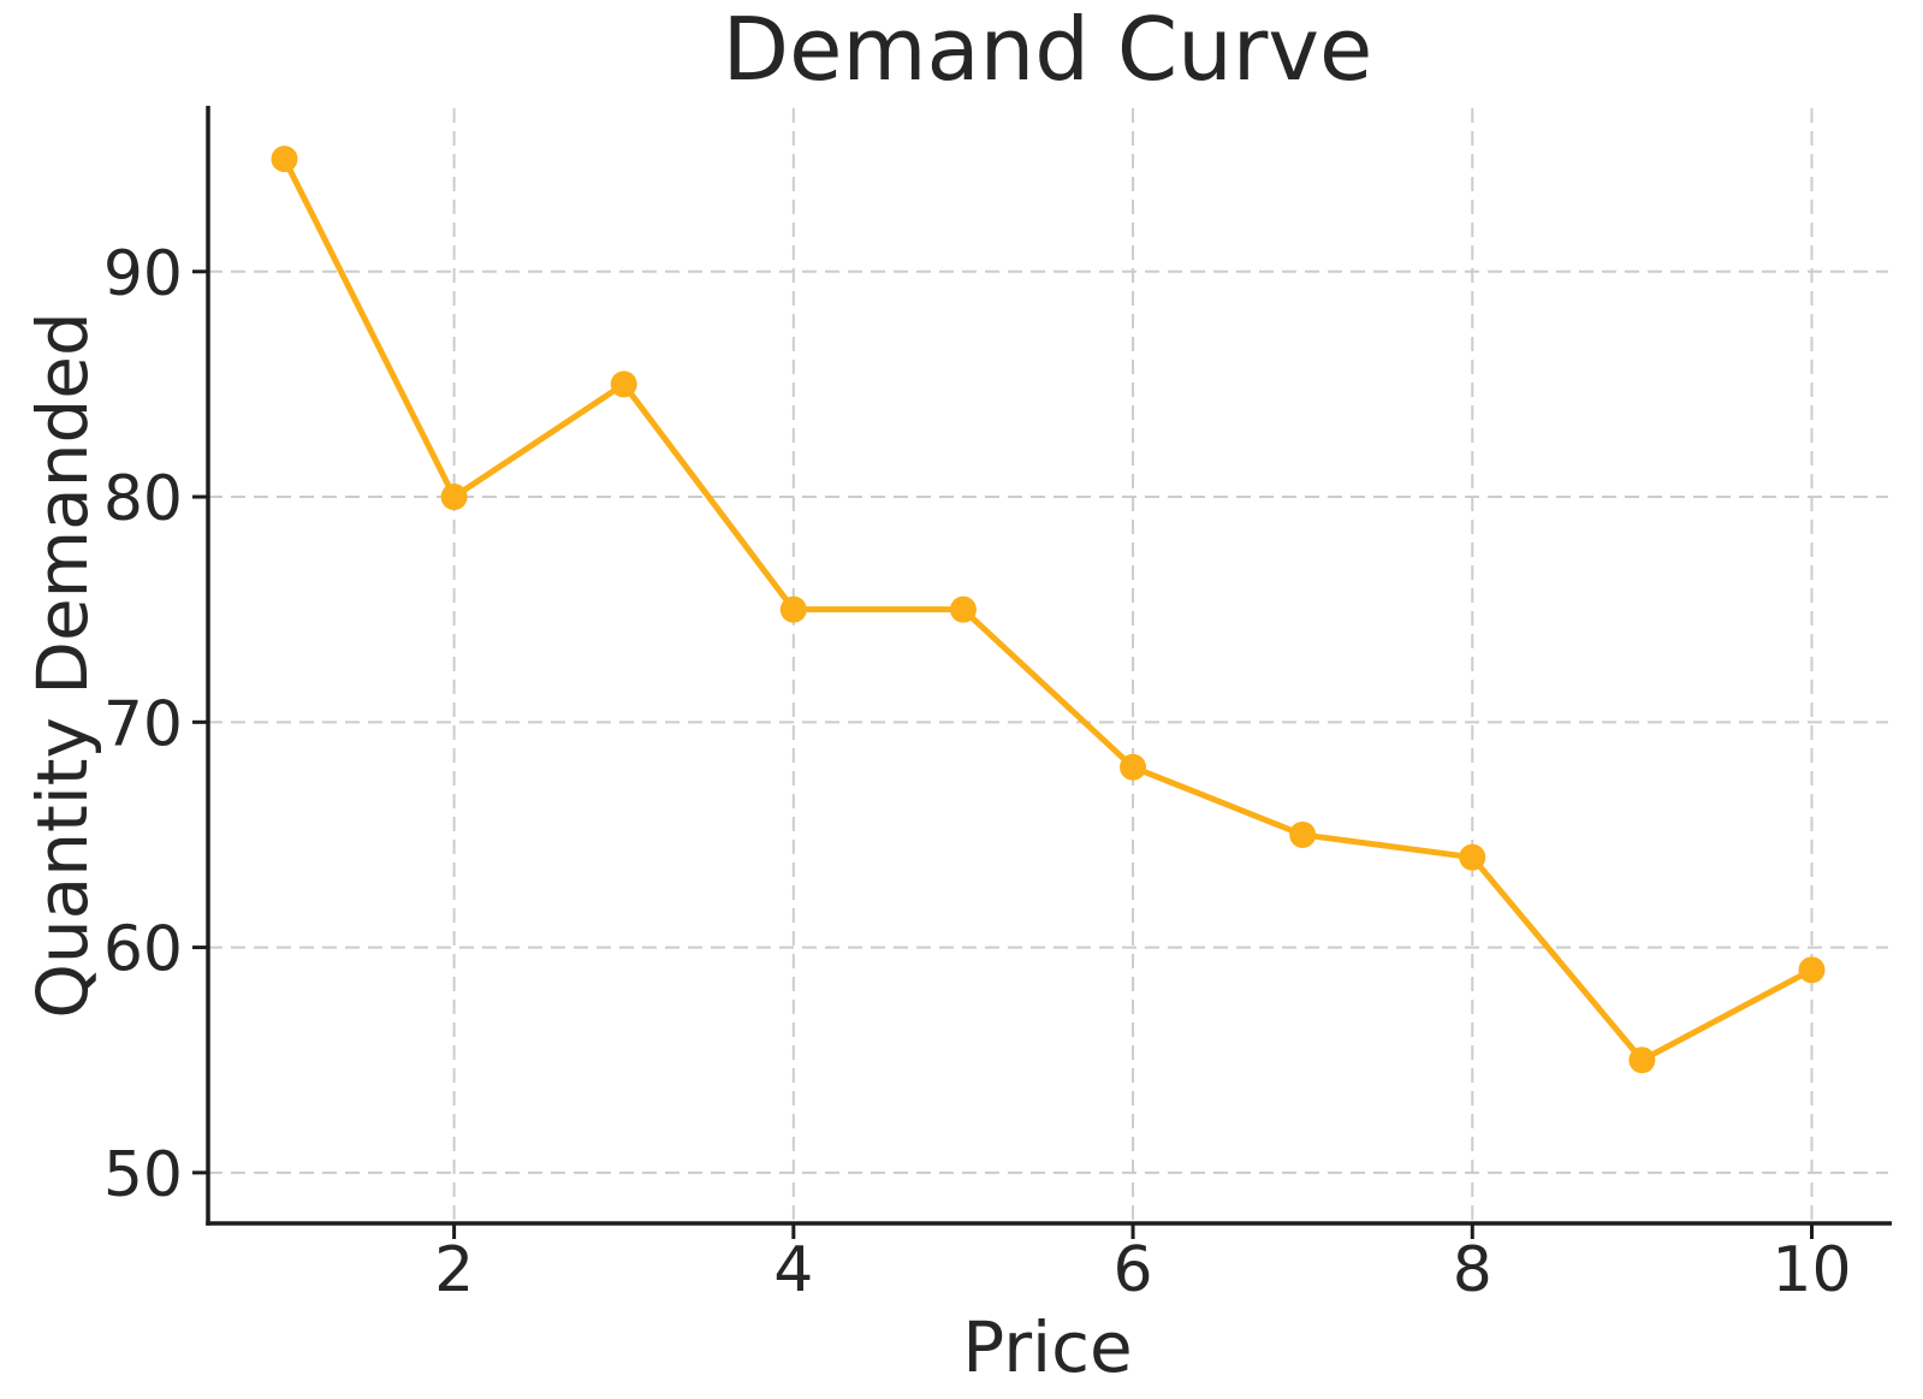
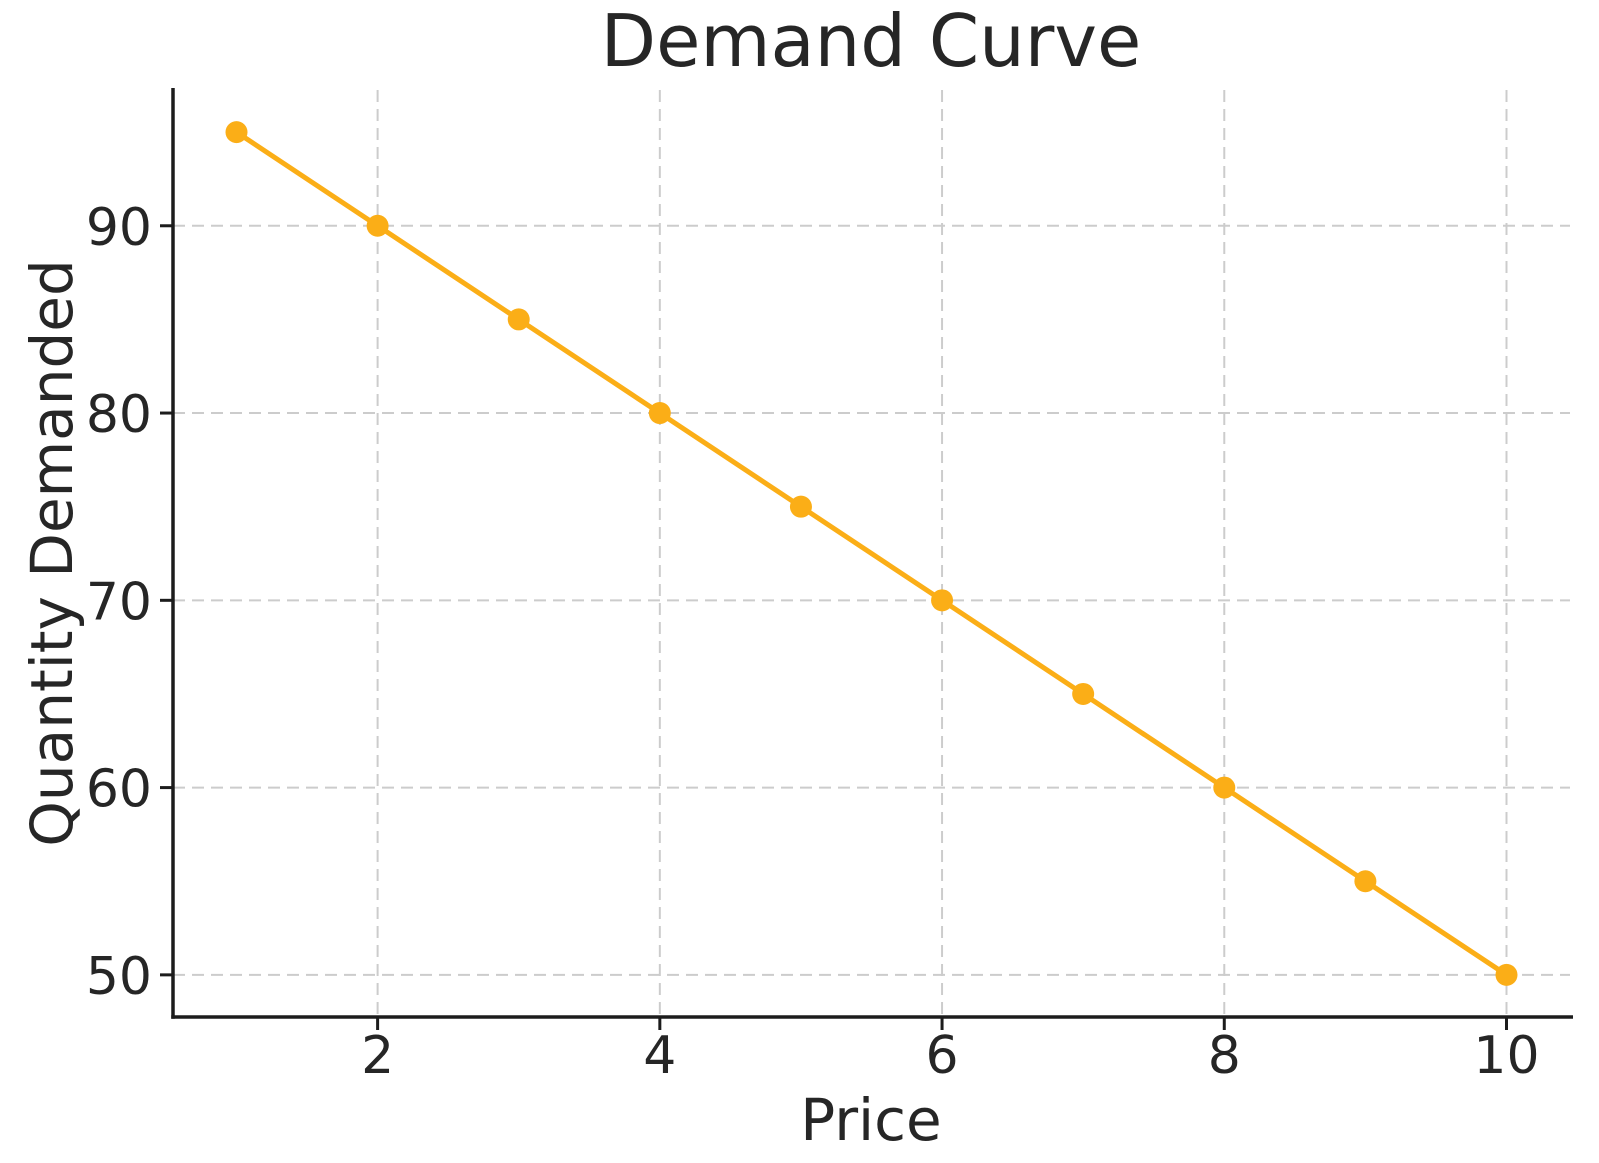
2: 80 -> 90
4: 75 -> 80
6: 68 -> 70
8: 64 -> 60
10: 59 -> 50
